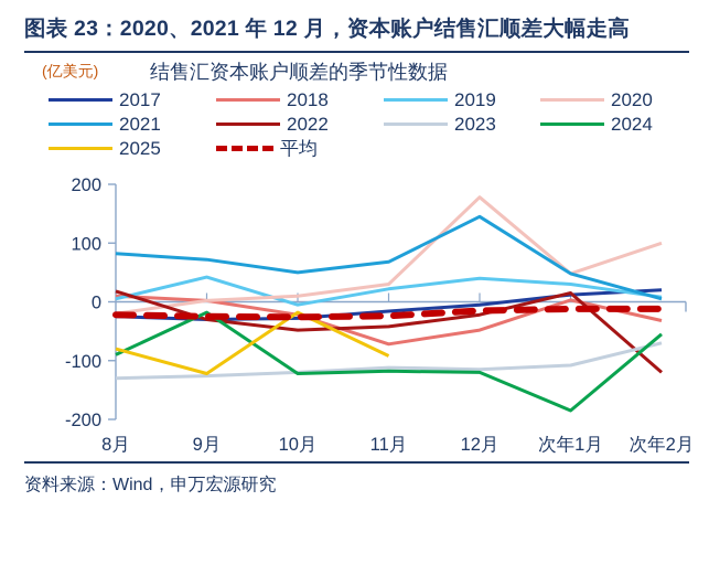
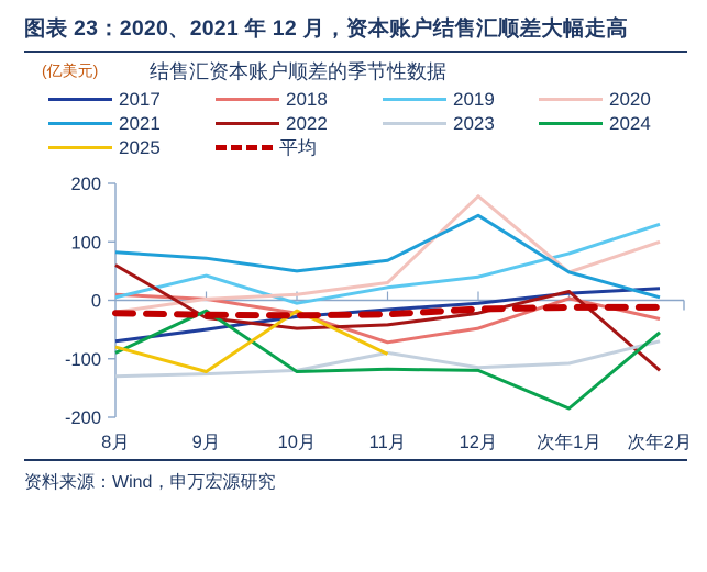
2017/8月: -20 -> -70
2022/8月: 20 -> 60
2017/9月: -30 -> -50
2023/11月: -110 -> -90
2019/次年1月: 30 -> 80
2019/次年2月: 10 -> 130
